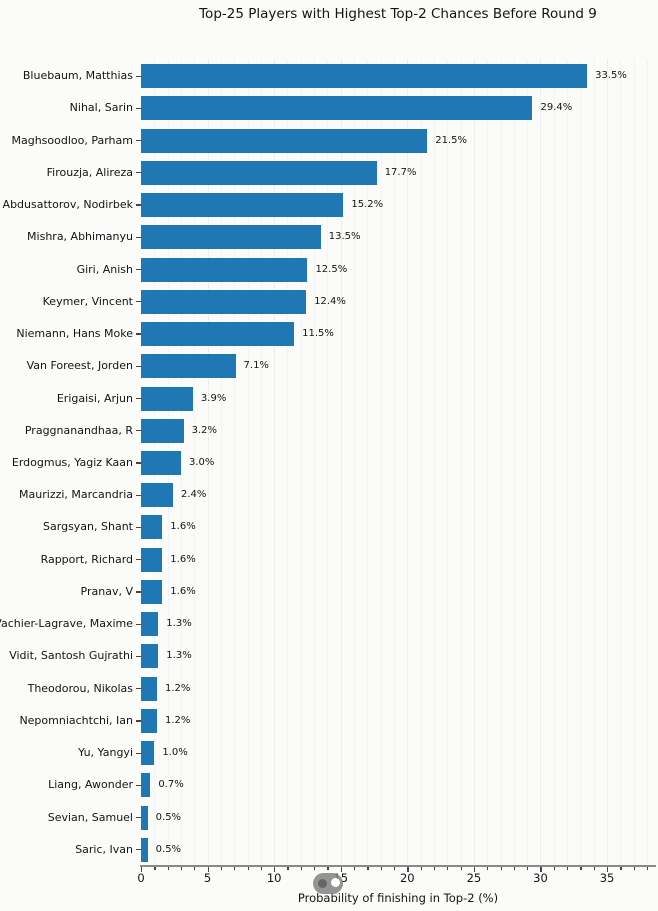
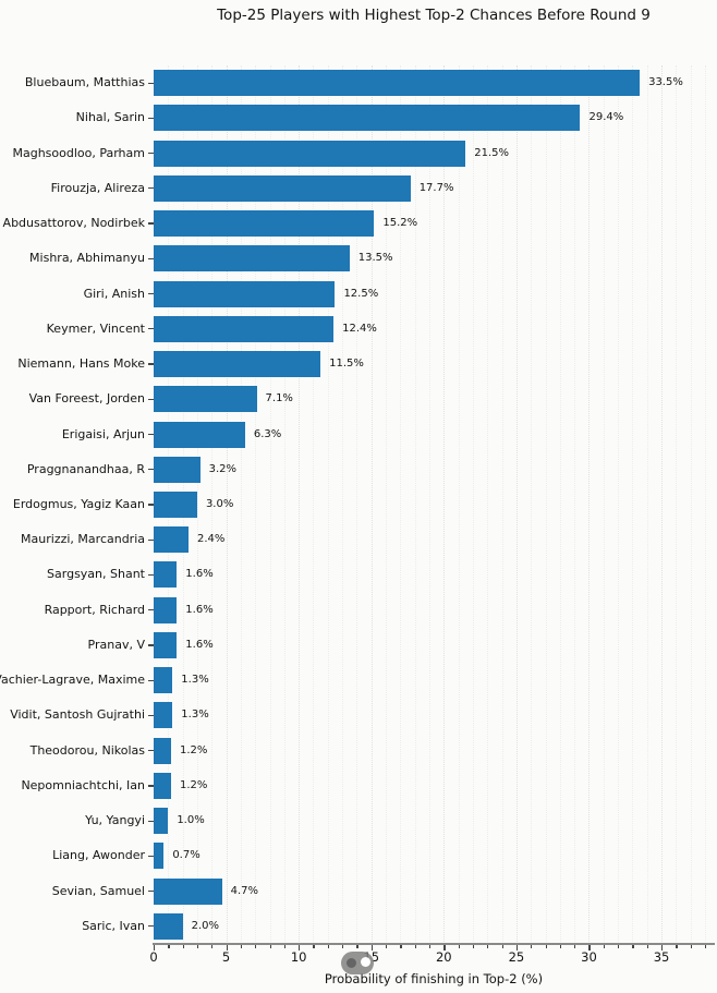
Erigaisi, Arjun: 3.9% -> 6.3%
Sevian, Samuel: 0.5% -> 4.7%
Saric, Ivan: 0.5% -> 2.0%
